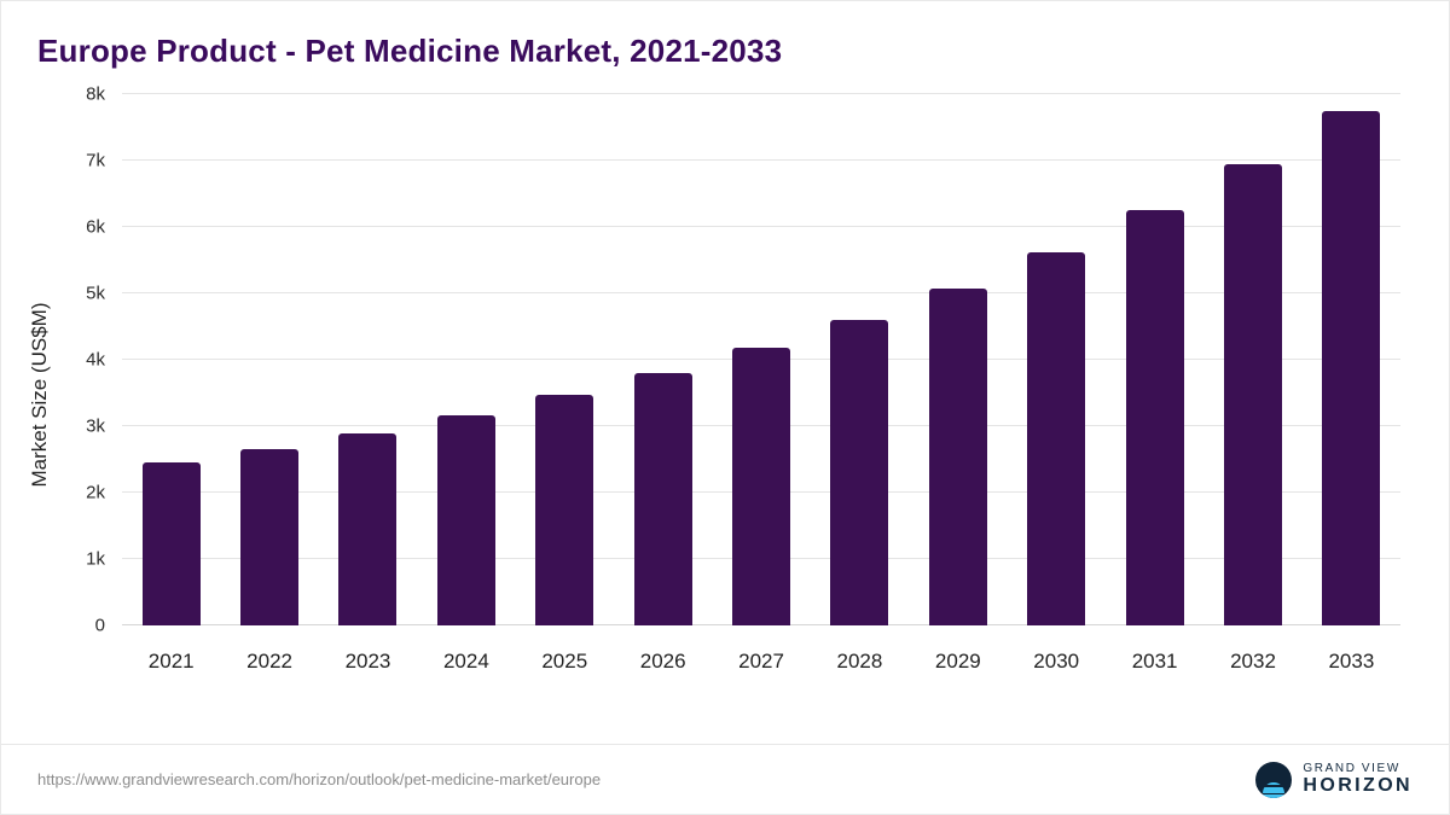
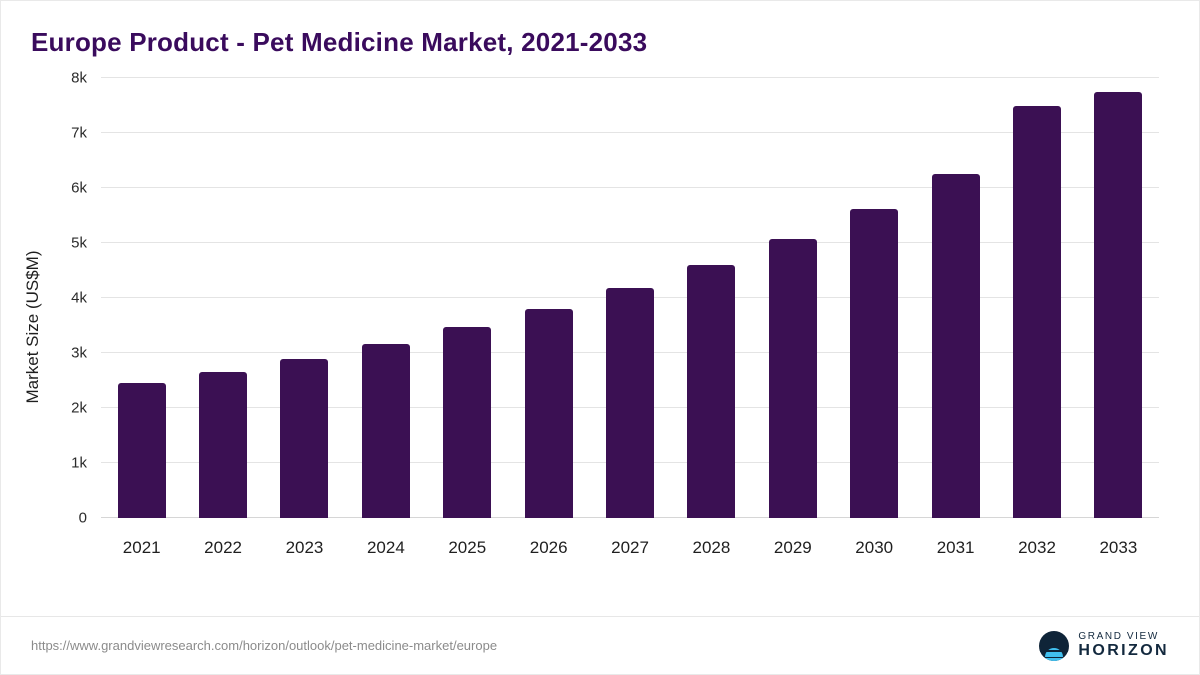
2032: 7.0k -> 7.5k
